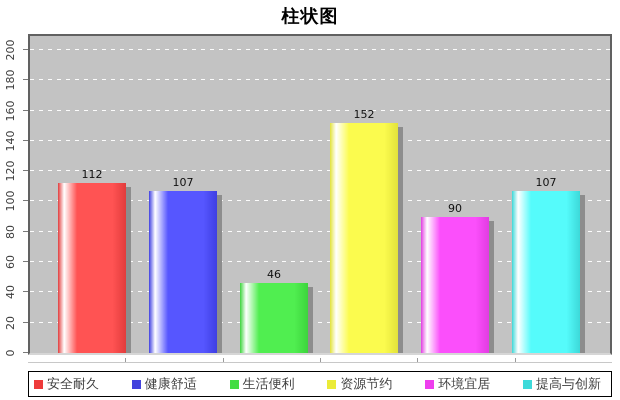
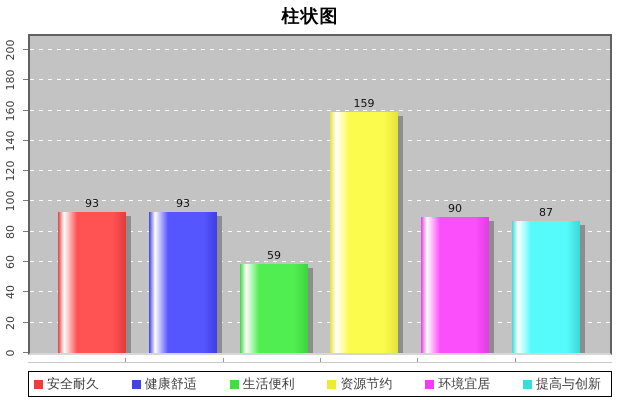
安全耐久: 112 -> 93
健康舒适: 107 -> 93
生活便利: 46 -> 59
资源节约: 152 -> 159
提高与创新: 107 -> 87
